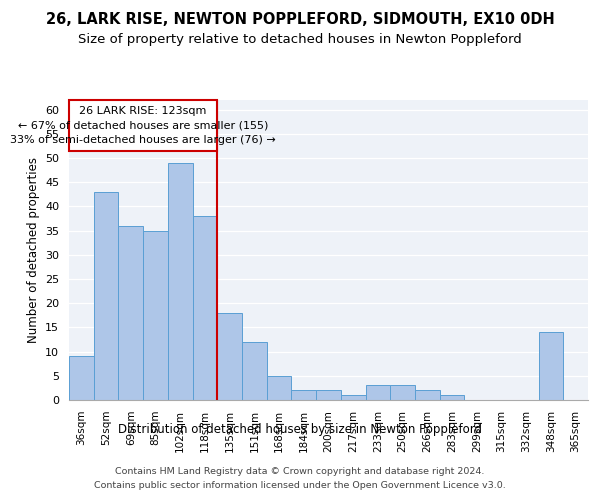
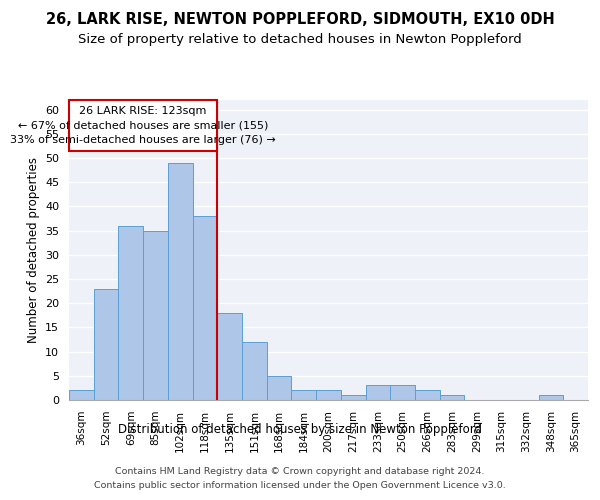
36sqm: 9 -> 2
52sqm: 43 -> 23
348sqm: 14 -> 1
